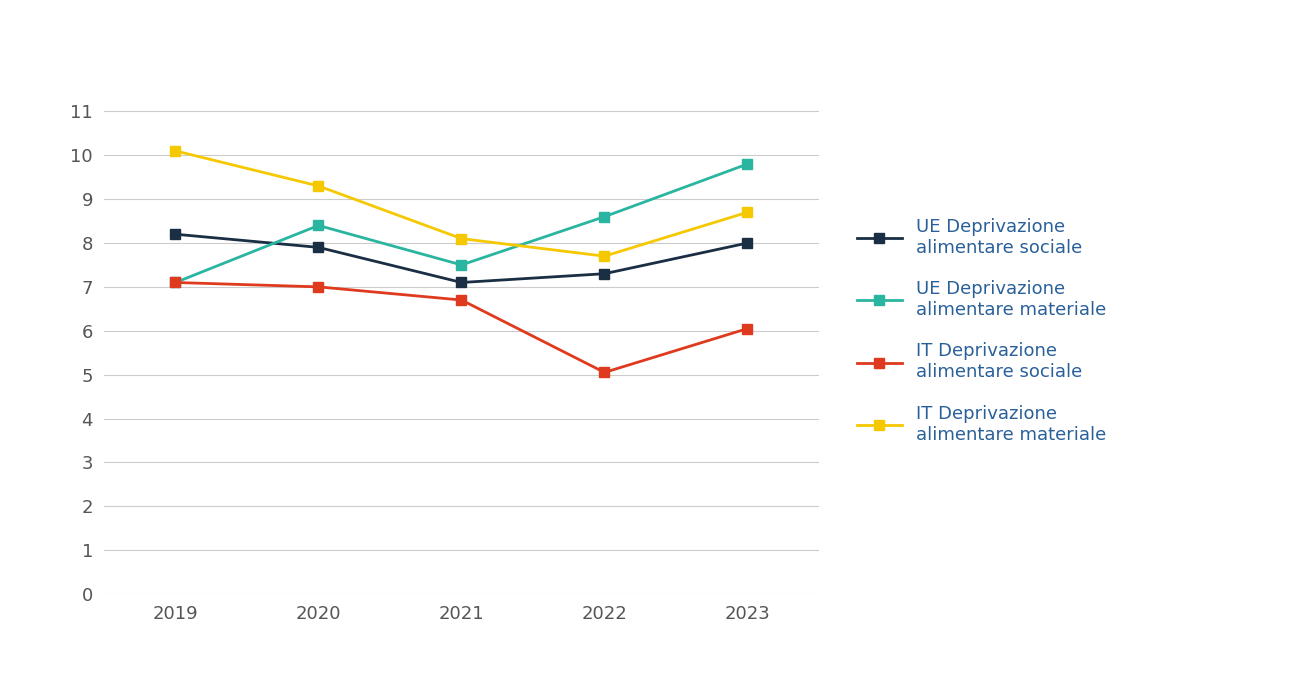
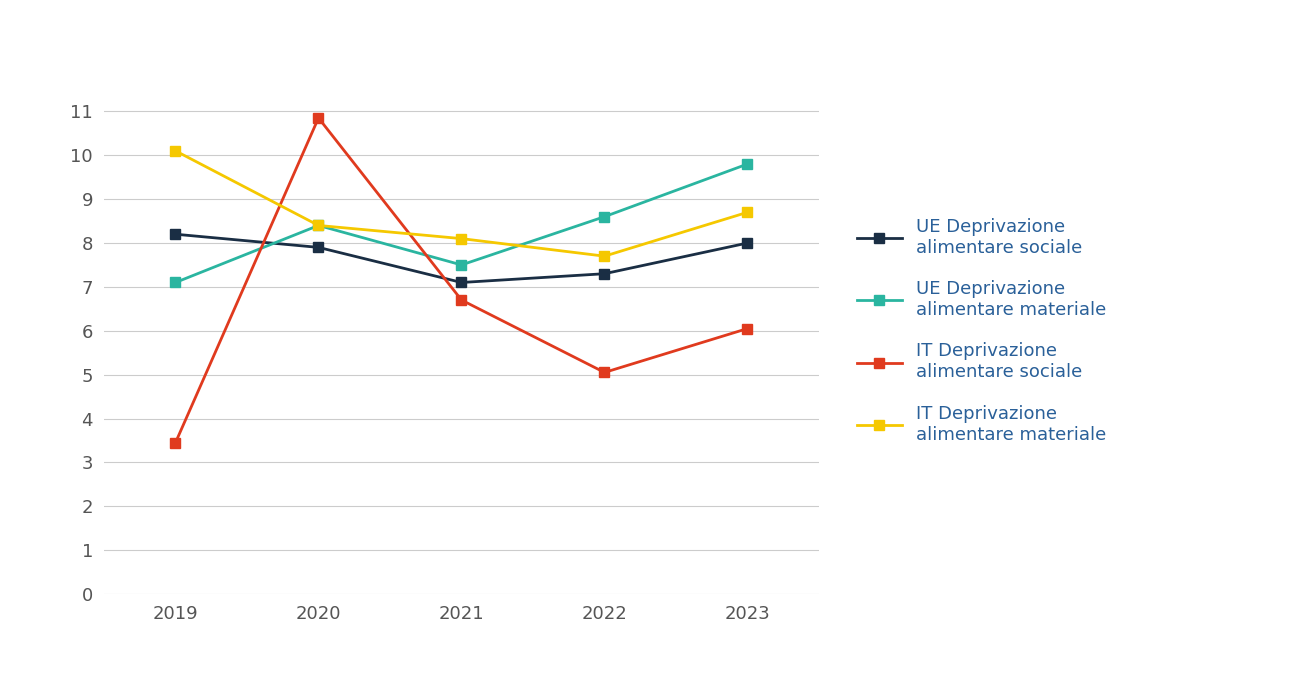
IT Deprivazione alimentare sociale/2019: 7.10 -> 3.45
IT Deprivazione alimentare sociale/2020: 7.00 -> 10.85
IT Deprivazione alimentare materiale/2020: 9.3 -> 8.4
